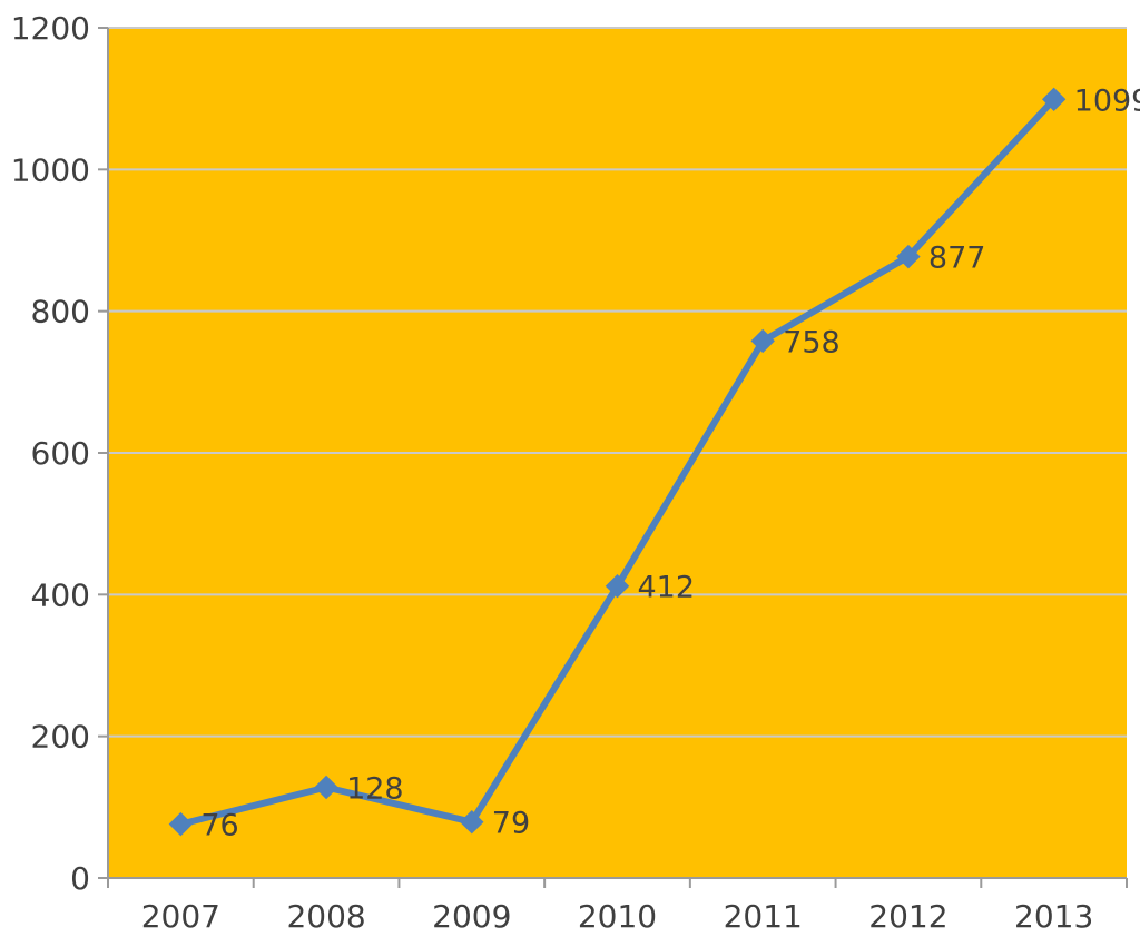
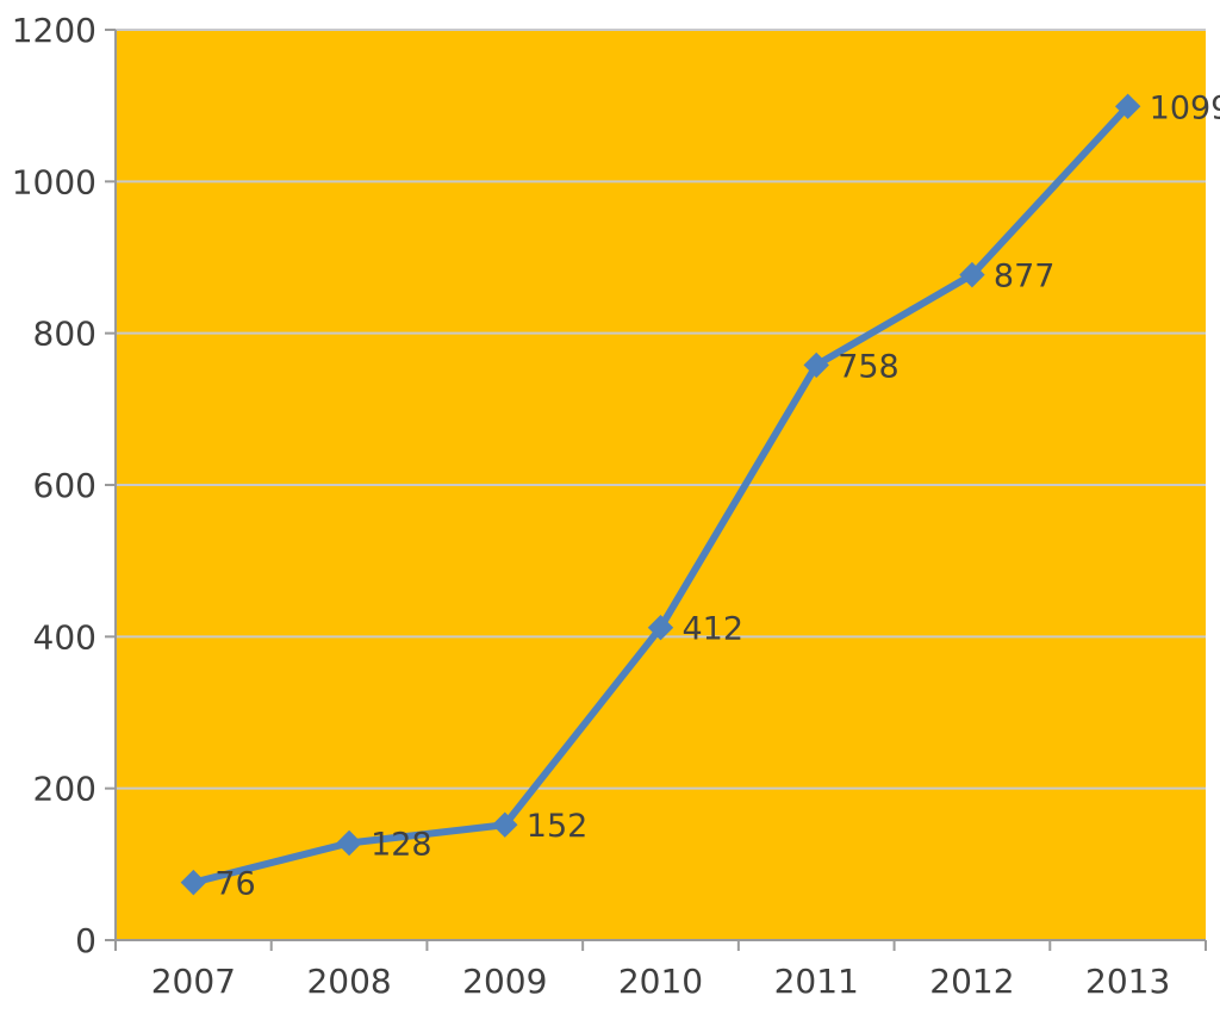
2009: 79 -> 152
